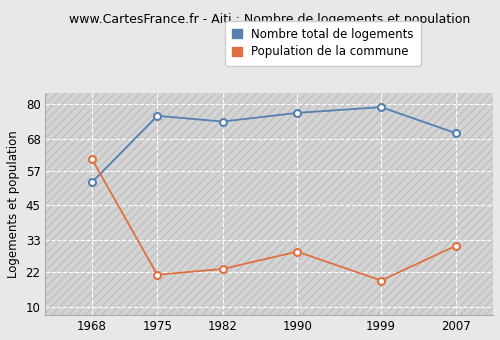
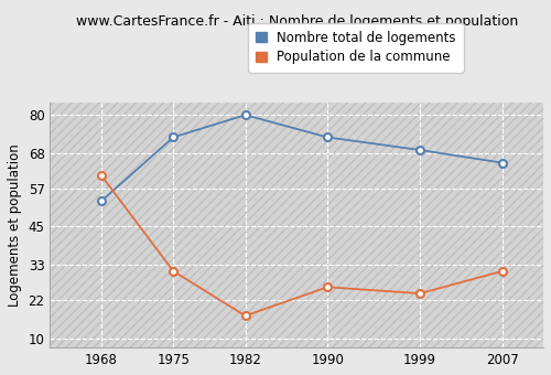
Nombre total de logements/1975: 76 -> 73
Population de la commune/1975: 21 -> 31
Nombre total de logements/1982: 74 -> 80
Population de la commune/1982: 23 -> 17
Nombre total de logements/1990: 77 -> 73
Population de la commune/1990: 29 -> 26
Nombre total de logements/1999: 79 -> 69
Population de la commune/1999: 19 -> 24
Nombre total de logements/2007: 70 -> 65
